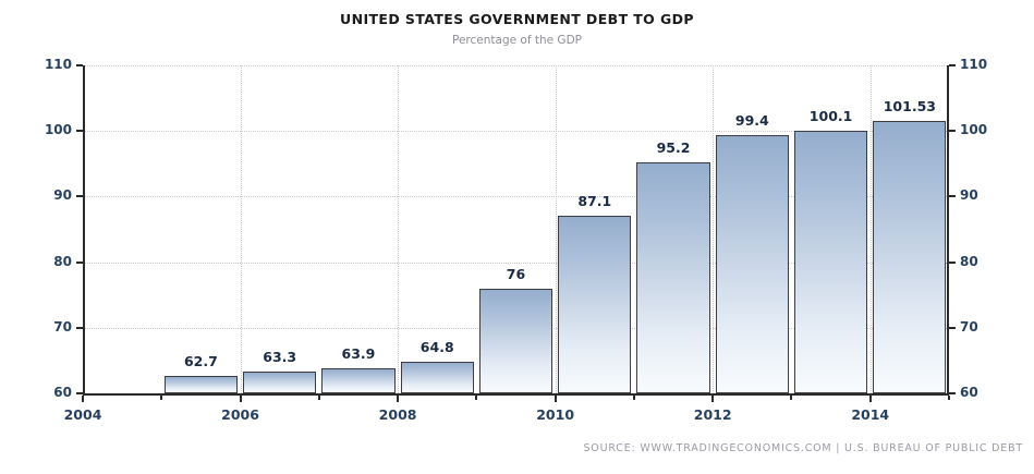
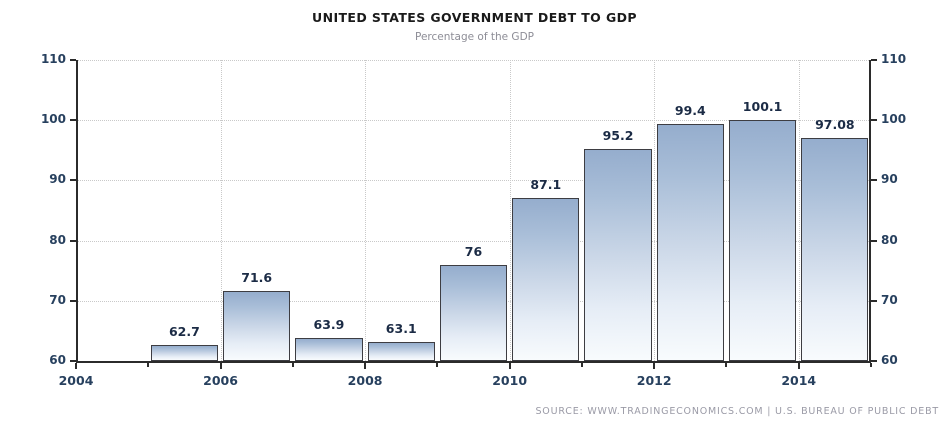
2006: 63.3 -> 71.6
2008: 64.8 -> 63.1
2014: 101.53 -> 97.08
